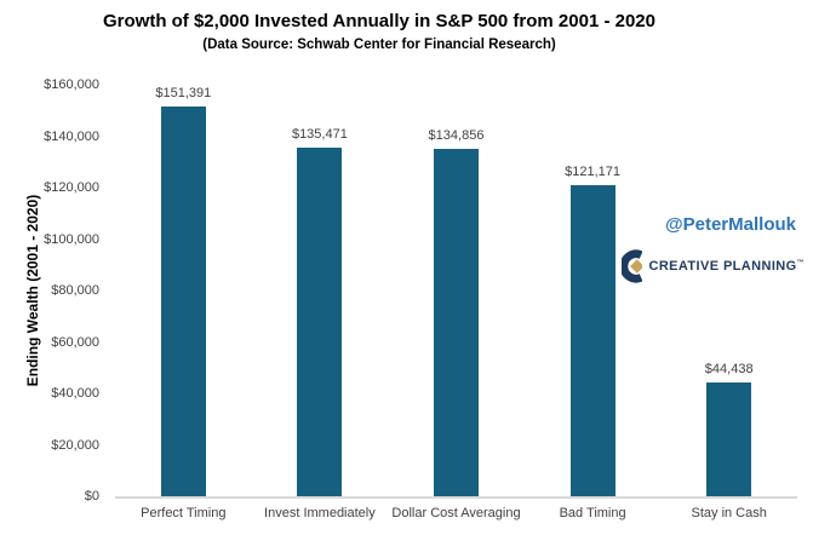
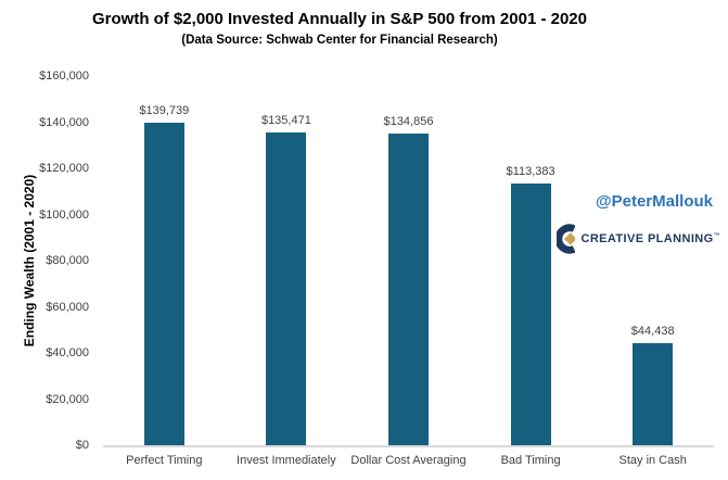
Perfect Timing: $151,391 -> $139,739
Bad Timing: $121,171 -> $113,383
